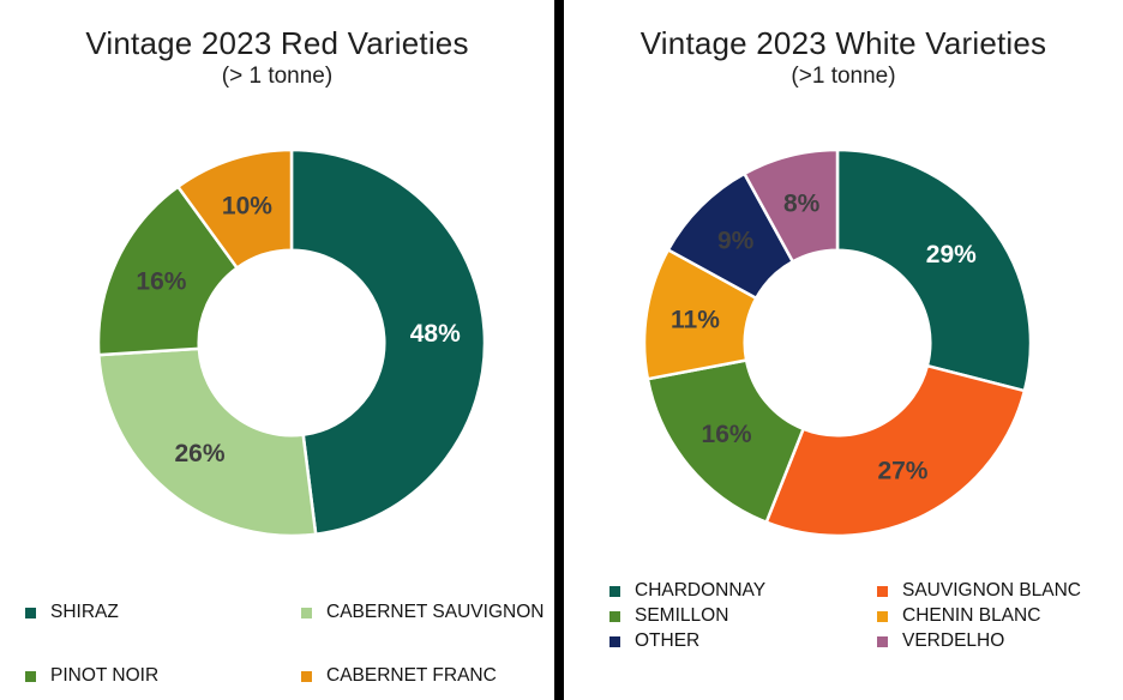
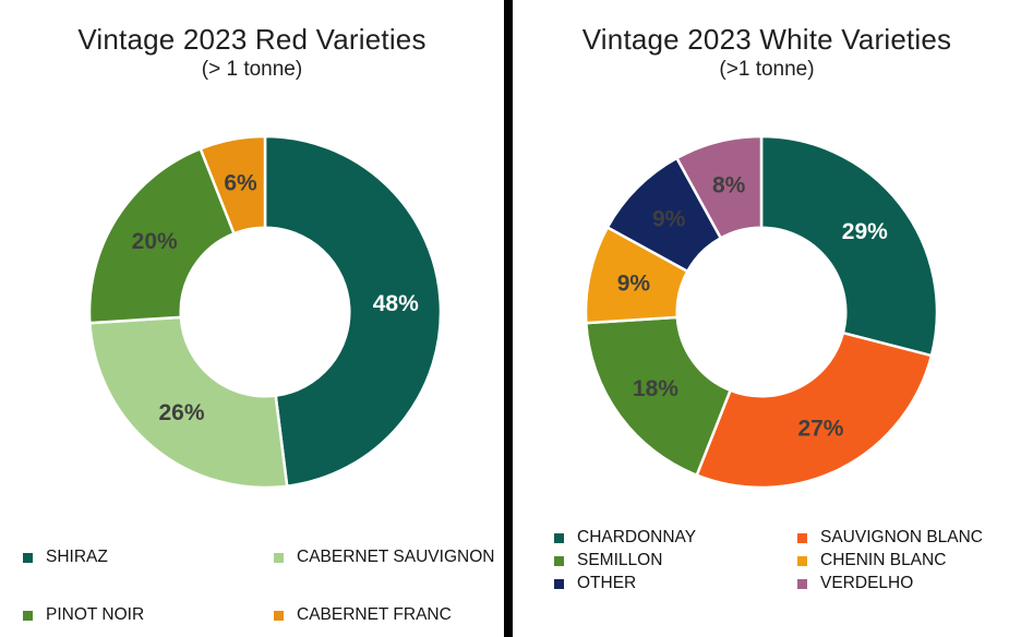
Vintage 2023 Red Varieties/PINOT NOIR: 16% -> 20%
Vintage 2023 Red Varieties/CABERNET FRANC: 10% -> 6%
Vintage 2023 White Varieties/SEMILLON: 16% -> 18%
Vintage 2023 White Varieties/CHENIN BLANC: 11% -> 9%
